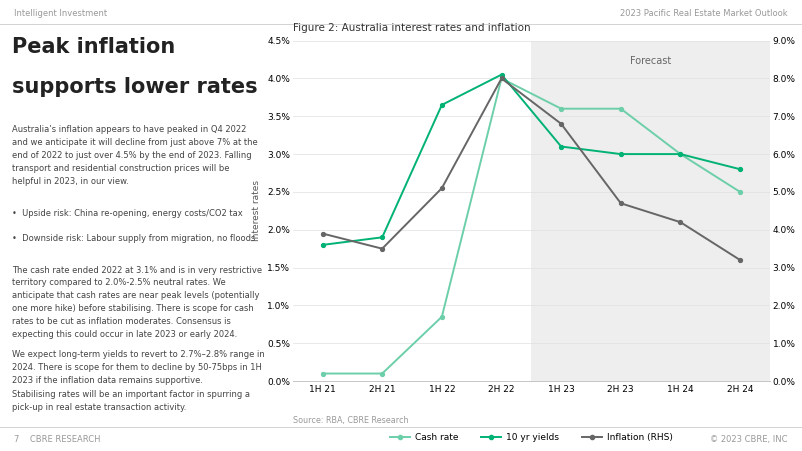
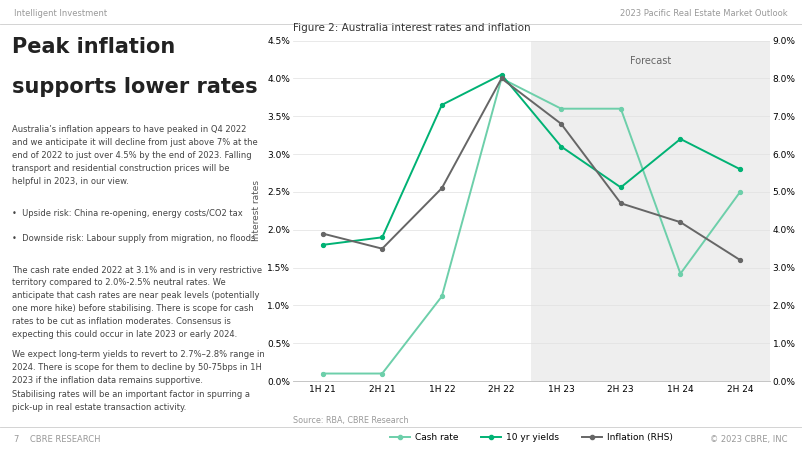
Cash rate/1H 22: 0.85% -> 1.12%
10 yr yields/2H 23: 3.00% -> 2.56%
Cash rate/1H 24: 3.00% -> 1.42%
10 yr yields/1H 24: 3.00% -> 3.20%
